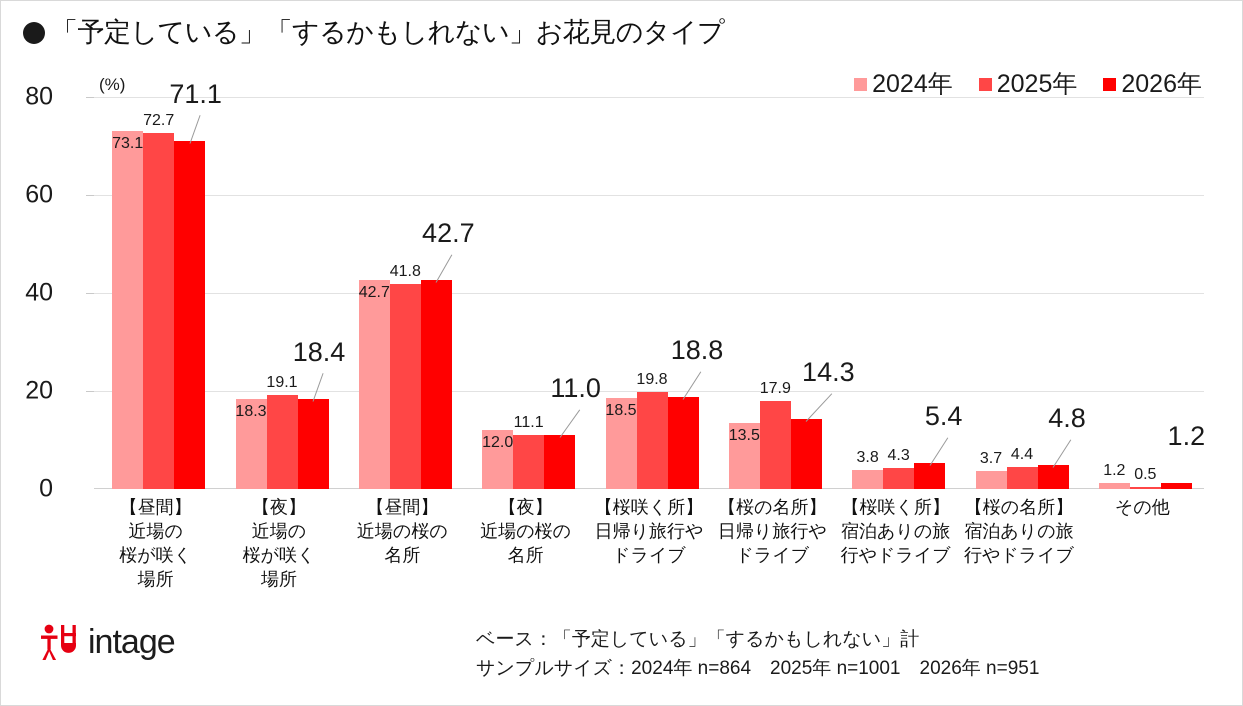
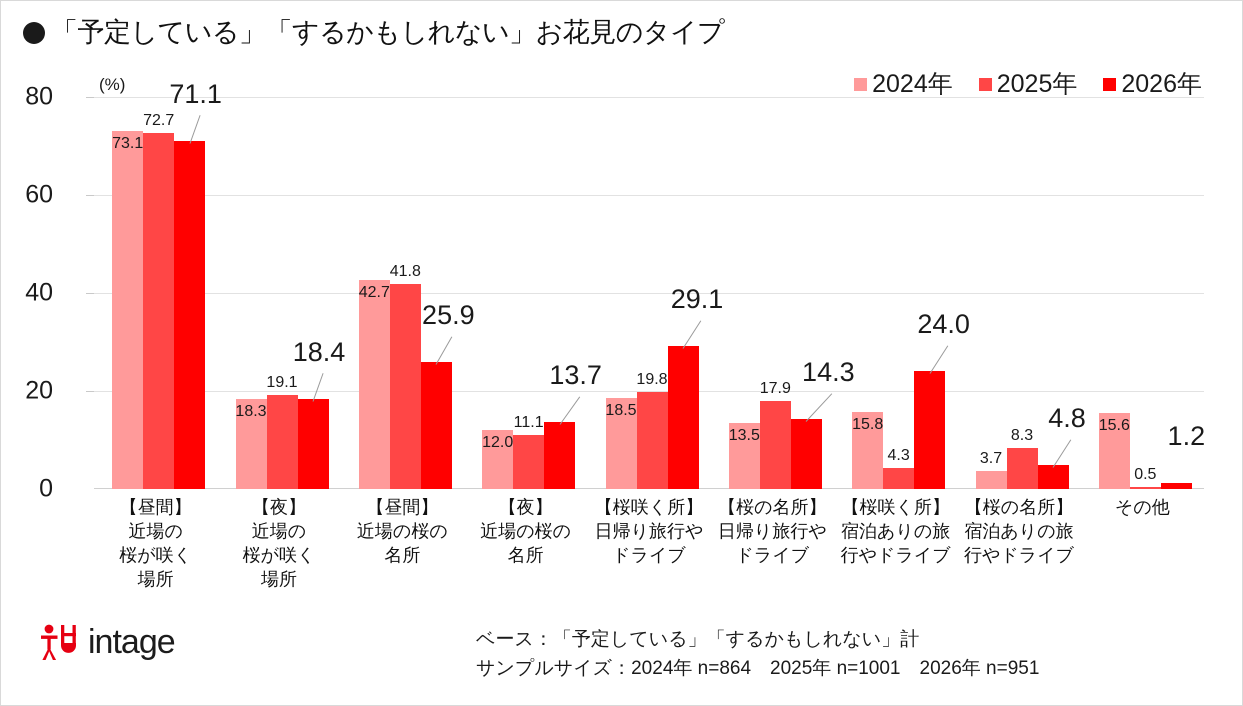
2026年/【昼間】 近場の桜の 名所: 42.7 -> 25.9
2026年/【夜】 近場の桜の 名所: 11.0 -> 13.7
2026年/【桜咲く所】 日帰り旅行や ドライブ: 18.8 -> 29.1
2024年/【桜咲く所】 宿泊ありの旅 行やドライブ: 3.8 -> 15.8
2026年/【桜咲く所】 宿泊ありの旅 行やドライブ: 5.4 -> 24.0
2025年/【桜の名所】 宿泊ありの旅 行やドライブ: 4.4 -> 8.3
2024年/その他: 1.2 -> 15.6
